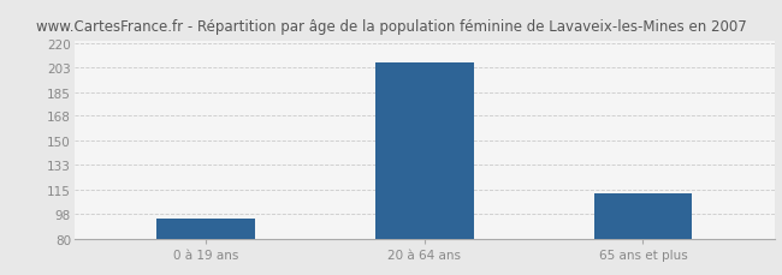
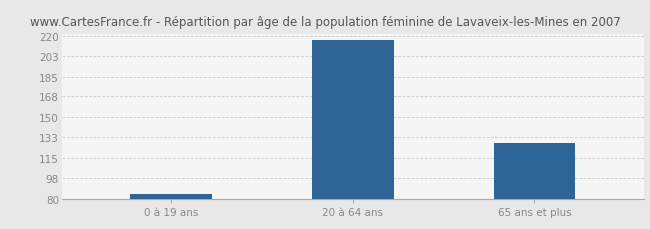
0 à 19 ans: 95 -> 84
20 à 64 ans: 206 -> 216
65 ans et plus: 113 -> 128
